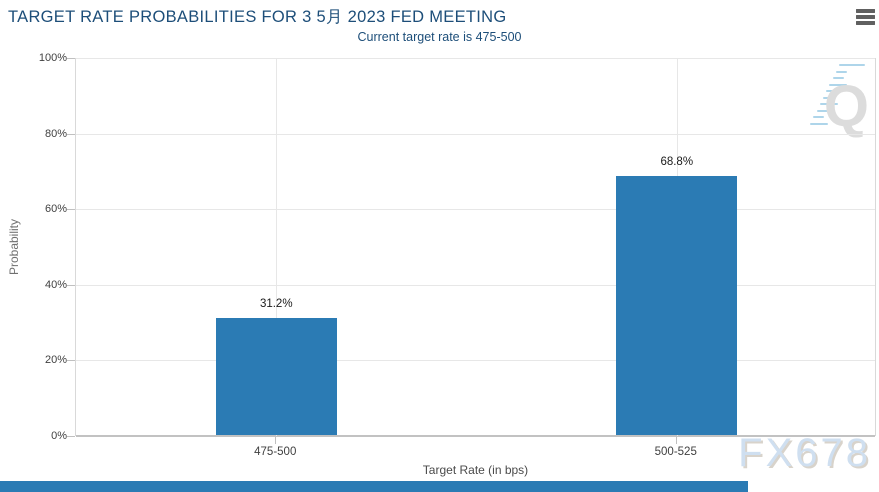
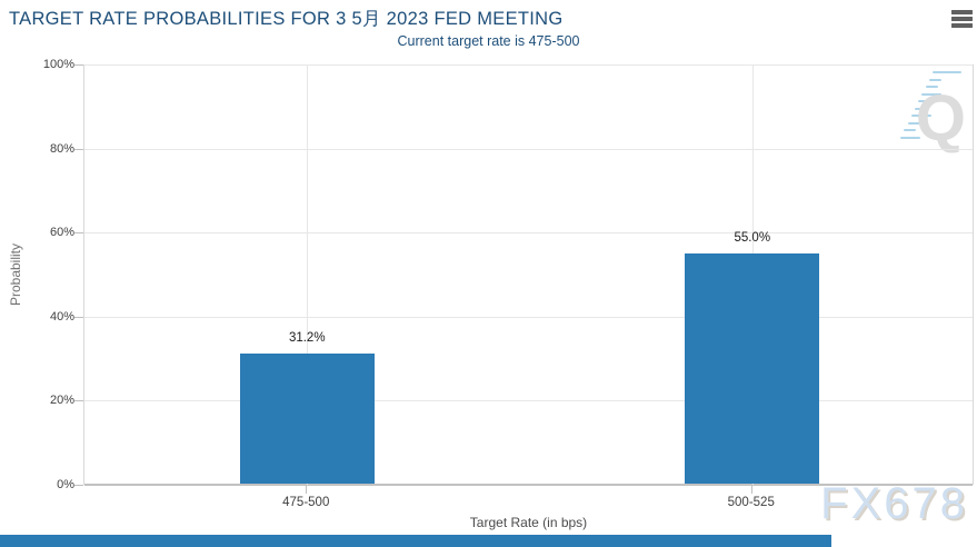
500-525: 68.8% -> 55.0%
